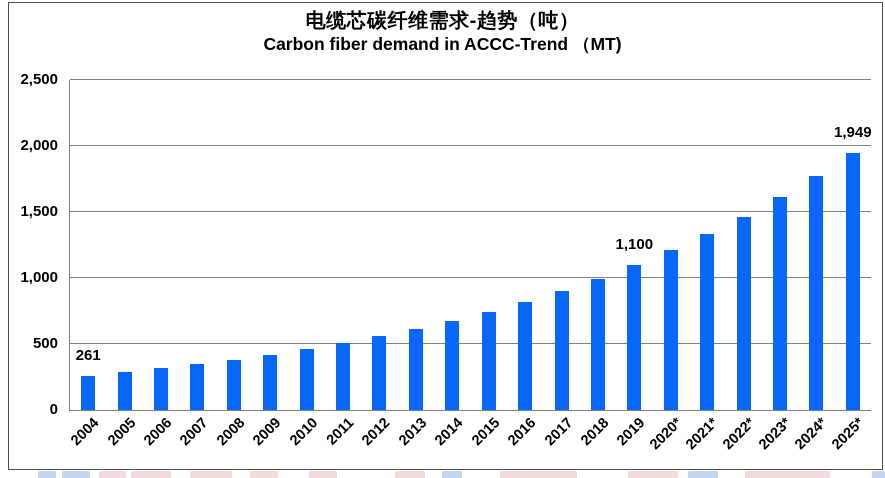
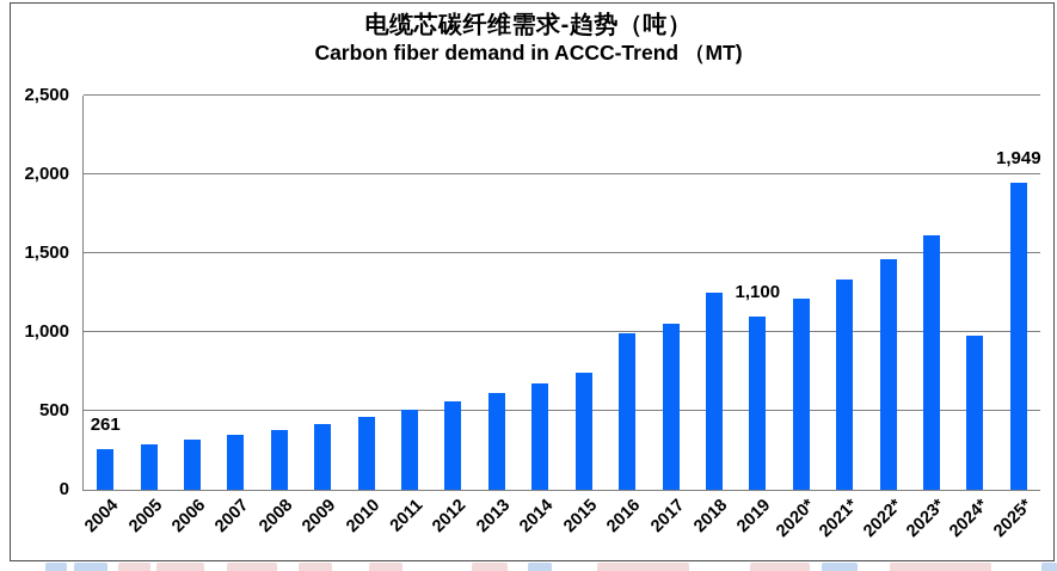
2016: 820 -> 990
2017: 900 -> 1050
2018: 990 -> 1250
2024*: 1770 -> 980
